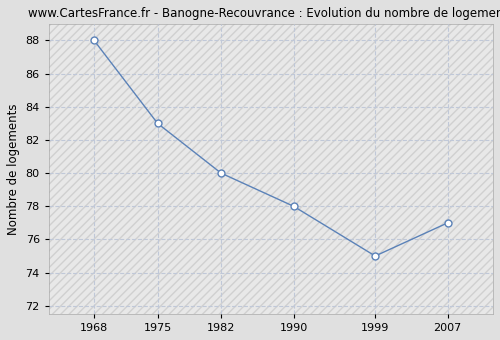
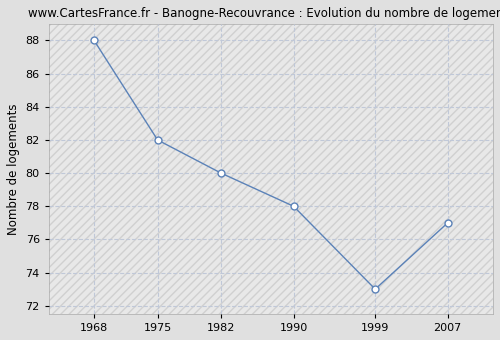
1975: 83 -> 82
1999: 75 -> 73
